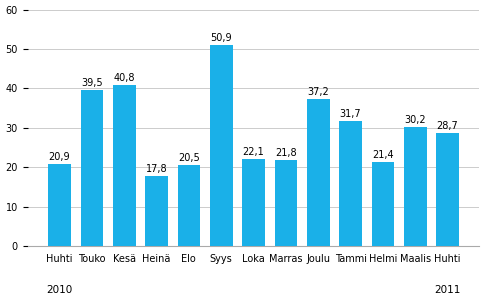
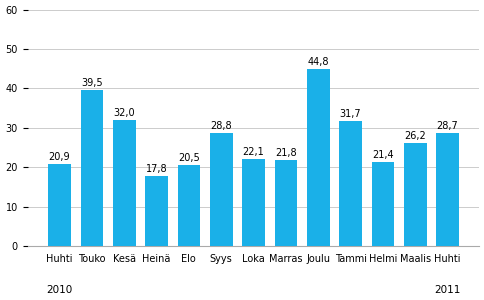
Kesä: 40,8 -> 32,0
Syys: 50,9 -> 28,8
Joulu: 37,2 -> 44,8
Maalis: 30,2 -> 26,2
